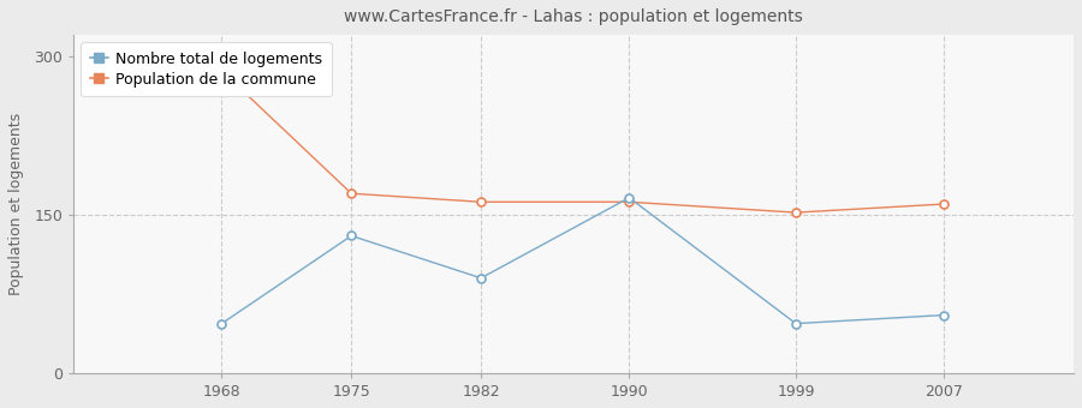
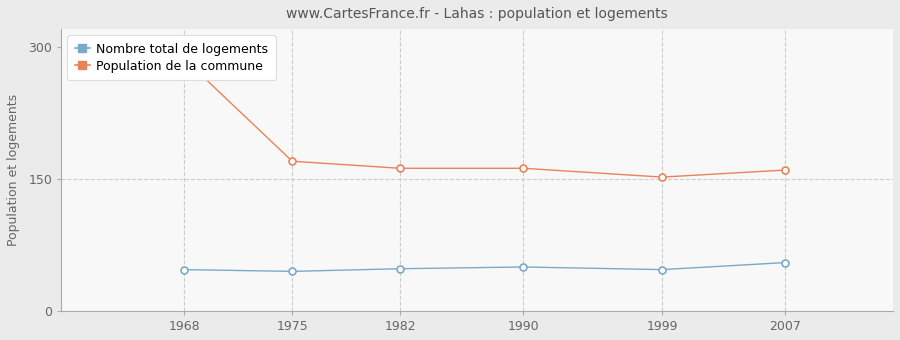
Nombre total de logements/1975: 130 -> 45
Nombre total de logements/1982: 90 -> 48
Nombre total de logements/1990: 166 -> 50
